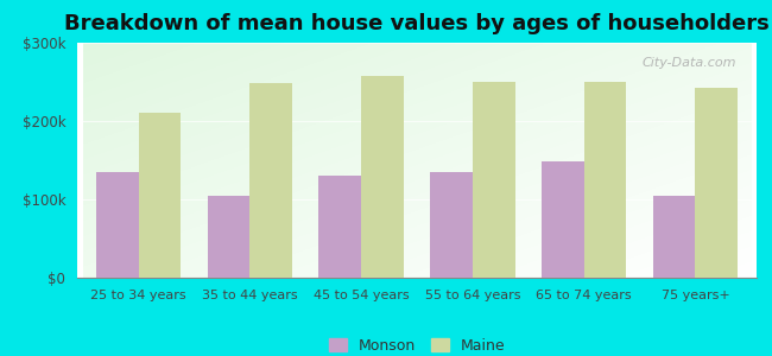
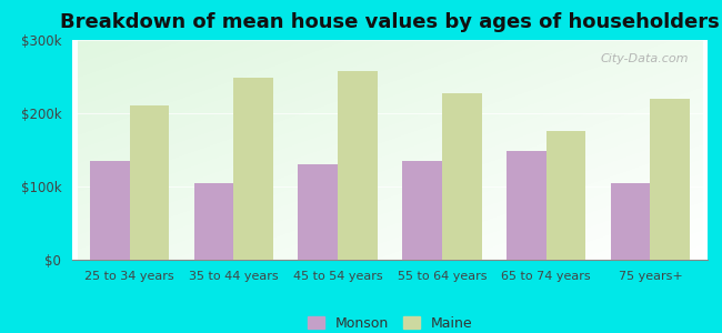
Maine/55 to 64 years: $250k -> $228k
Maine/65 to 74 years: $250k -> $176k
Maine/75 years+: $243k -> $220k
